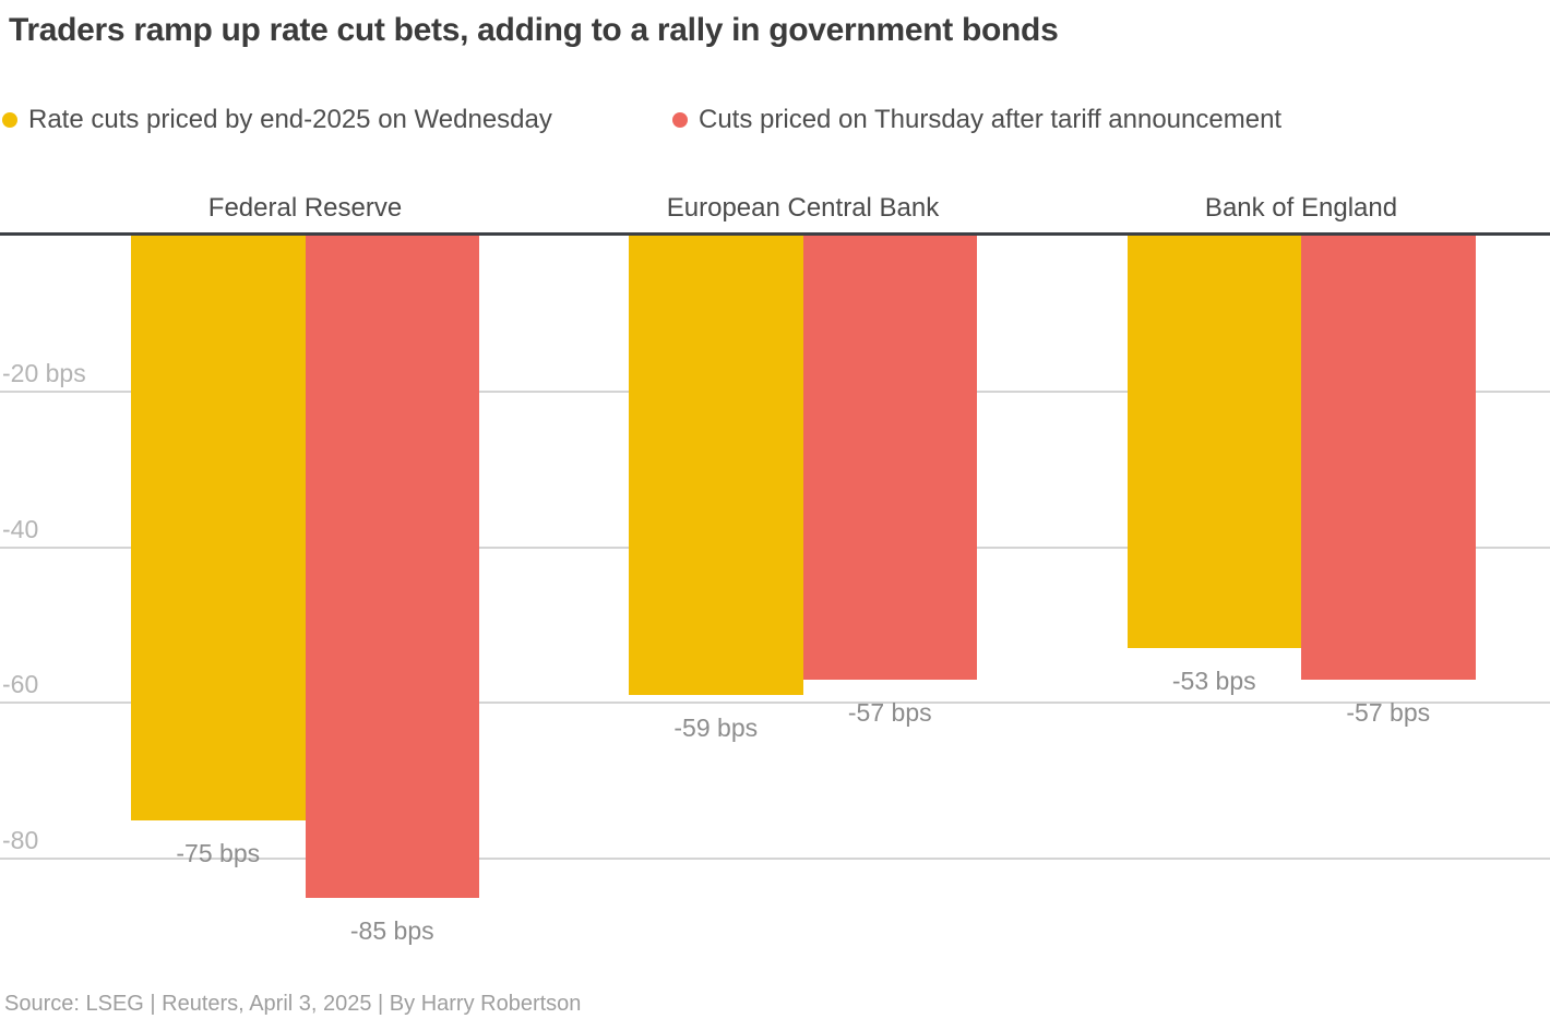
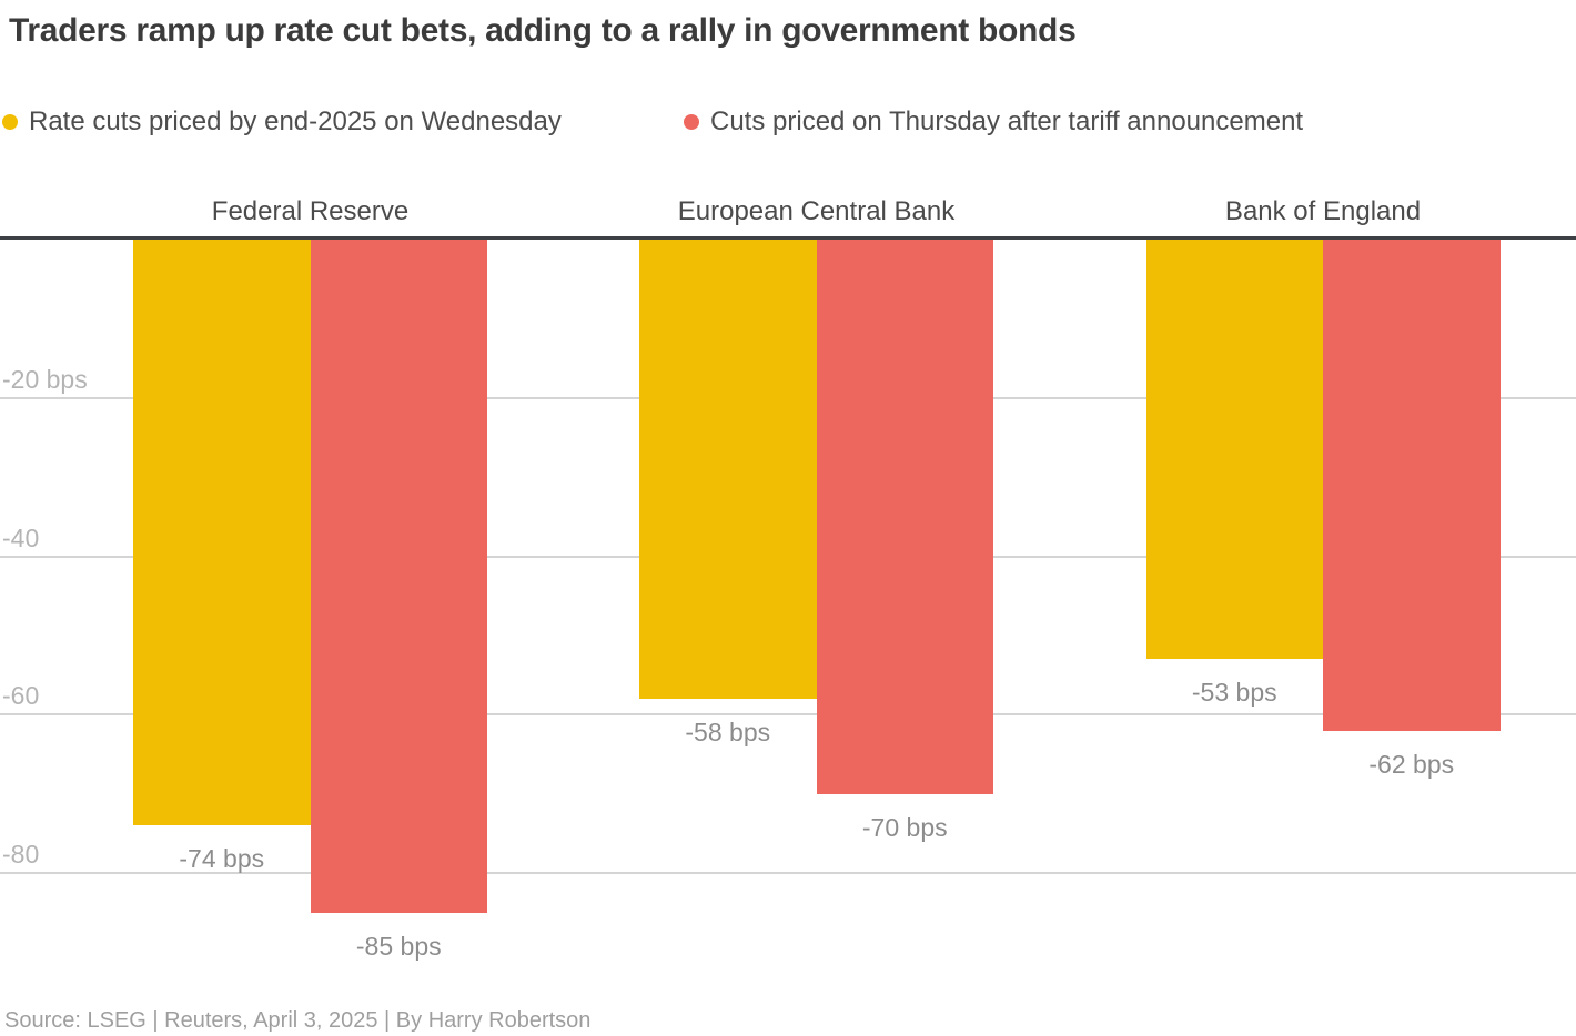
Rate cuts priced by end-2025 on Wednesday/Federal Reserve: -75 -> -74
Rate cuts priced by end-2025 on Wednesday/European Central Bank: -59 -> -58
Cuts priced on Thursday after tariff announcement/European Central Bank: -57 -> -70
Cuts priced on Thursday after tariff announcement/Bank of England: -57 -> -62
